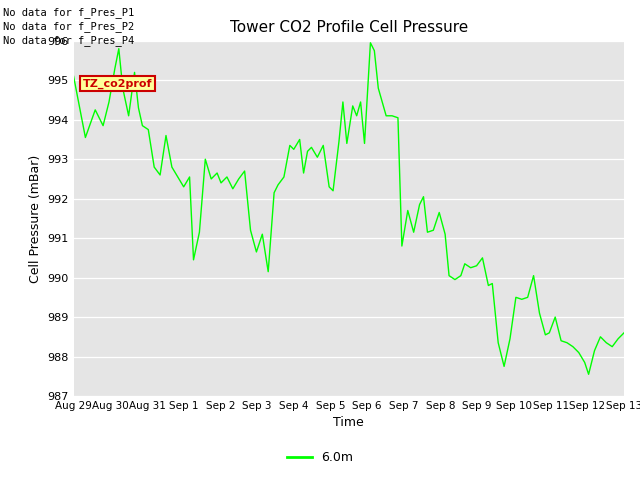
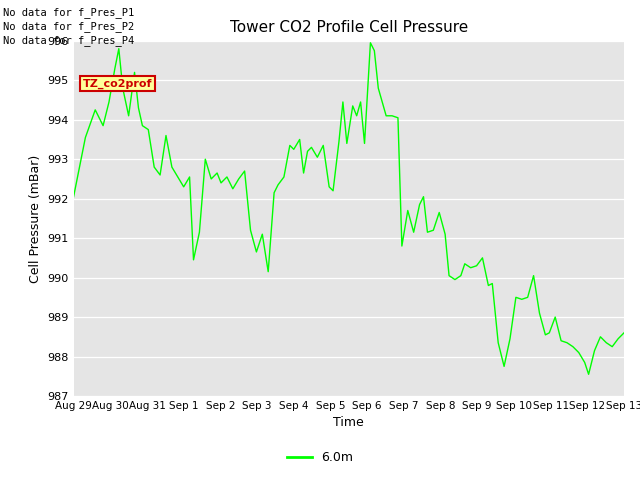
Aug 29: 995.10 -> 992.05
